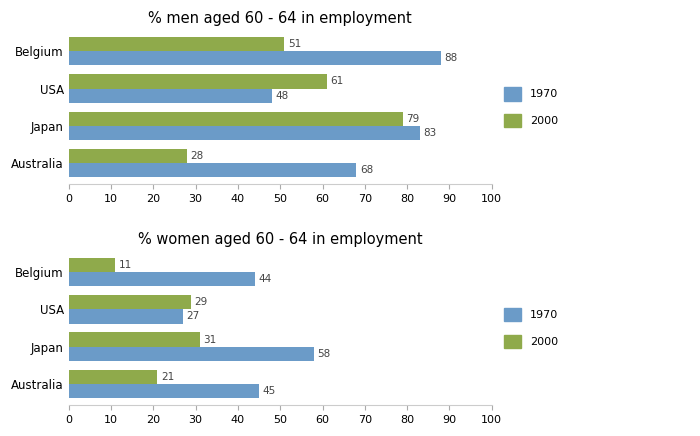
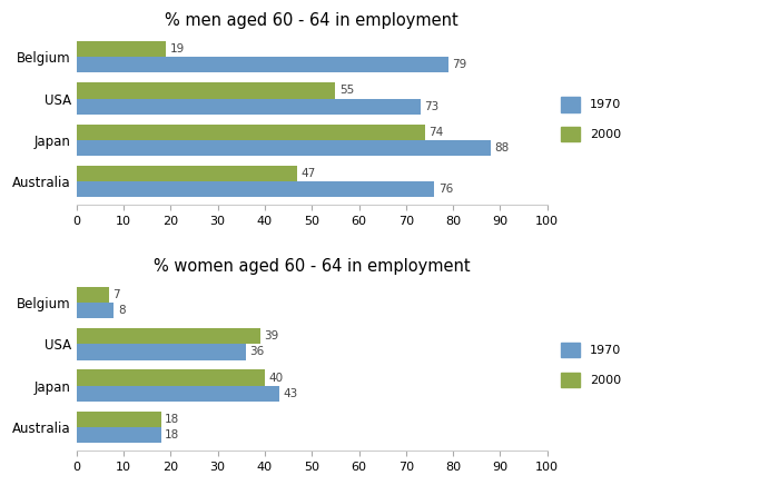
% men aged 60 - 64 in employment/2000/Belgium: 51 -> 19
% men aged 60 - 64 in employment/1970/Belgium: 88 -> 79
% men aged 60 - 64 in employment/2000/USA: 61 -> 55
% men aged 60 - 64 in employment/1970/USA: 48 -> 73
% men aged 60 - 64 in employment/2000/Japan: 79 -> 74
% men aged 60 - 64 in employment/1970/Japan: 83 -> 88
% men aged 60 - 64 in employment/2000/Australia: 28 -> 47
% men aged 60 - 64 in employment/1970/Australia: 68 -> 76
% women aged 60 - 64 in employment/2000/Belgium: 11 -> 7
% women aged 60 - 64 in employment/1970/Belgium: 44 -> 8
% women aged 60 - 64 in employment/2000/USA: 29 -> 39
% women aged 60 - 64 in employment/1970/USA: 27 -> 36
% women aged 60 - 64 in employment/2000/Japan: 31 -> 40
% women aged 60 - 64 in employment/1970/Japan: 58 -> 43
% women aged 60 - 64 in employment/2000/Australia: 21 -> 18
% women aged 60 - 64 in employment/1970/Australia: 45 -> 18
